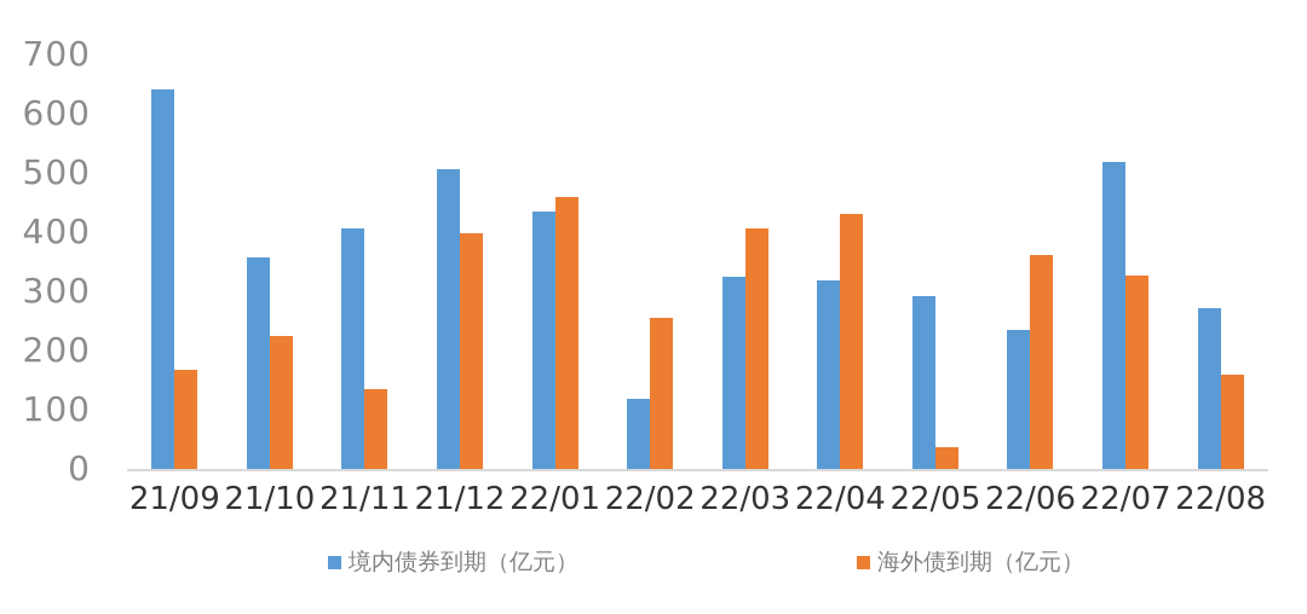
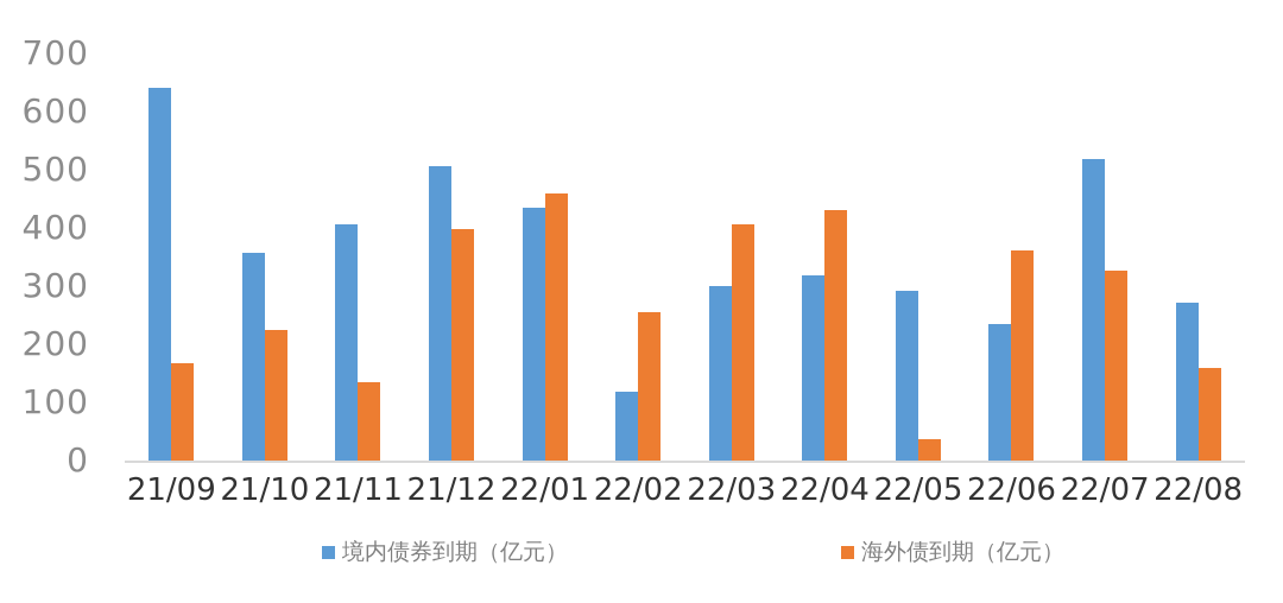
境内债券到期（亿元）/22/03: 320 -> 300
